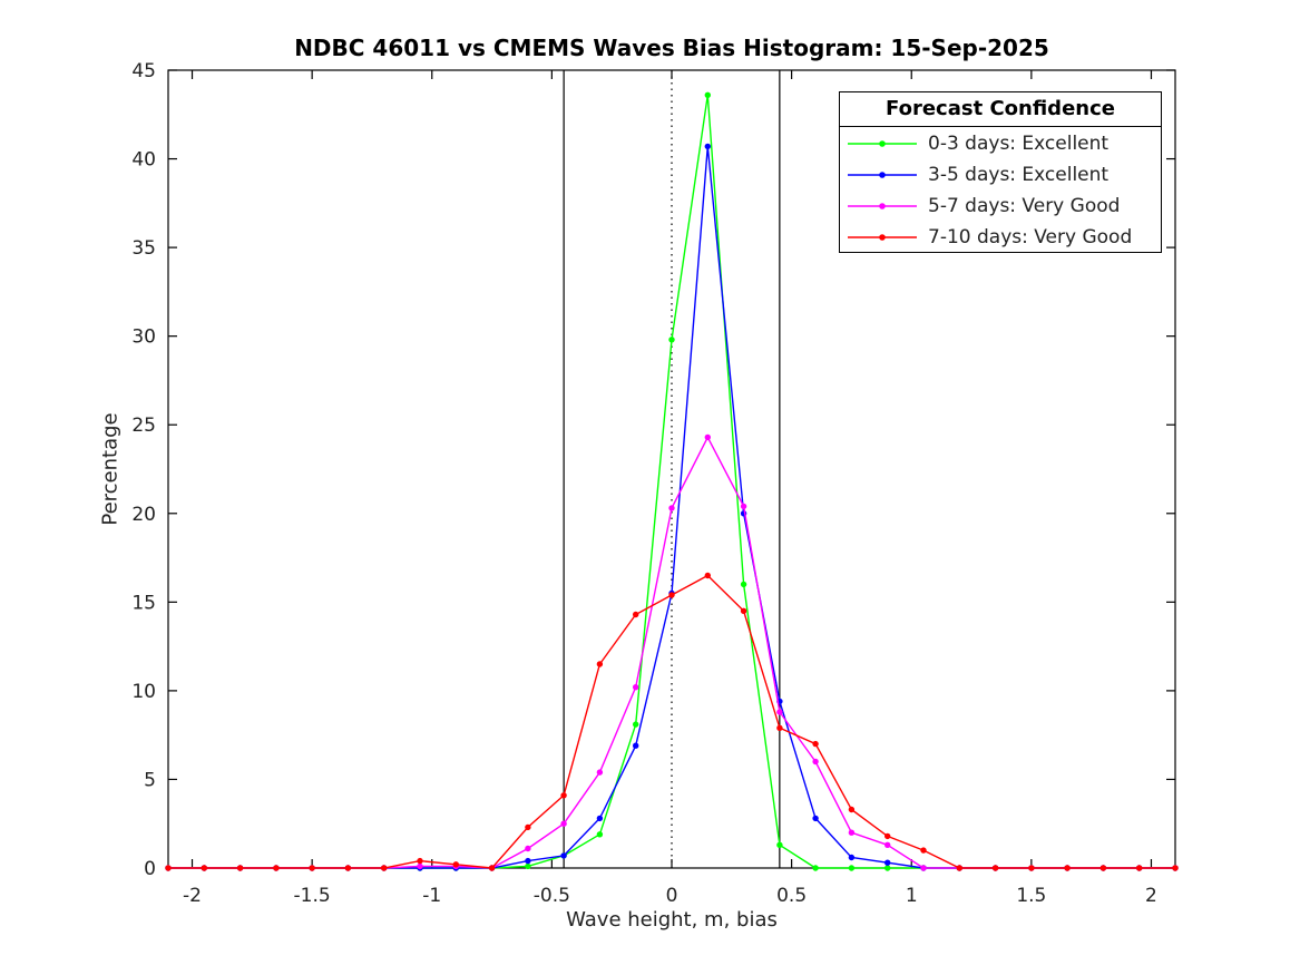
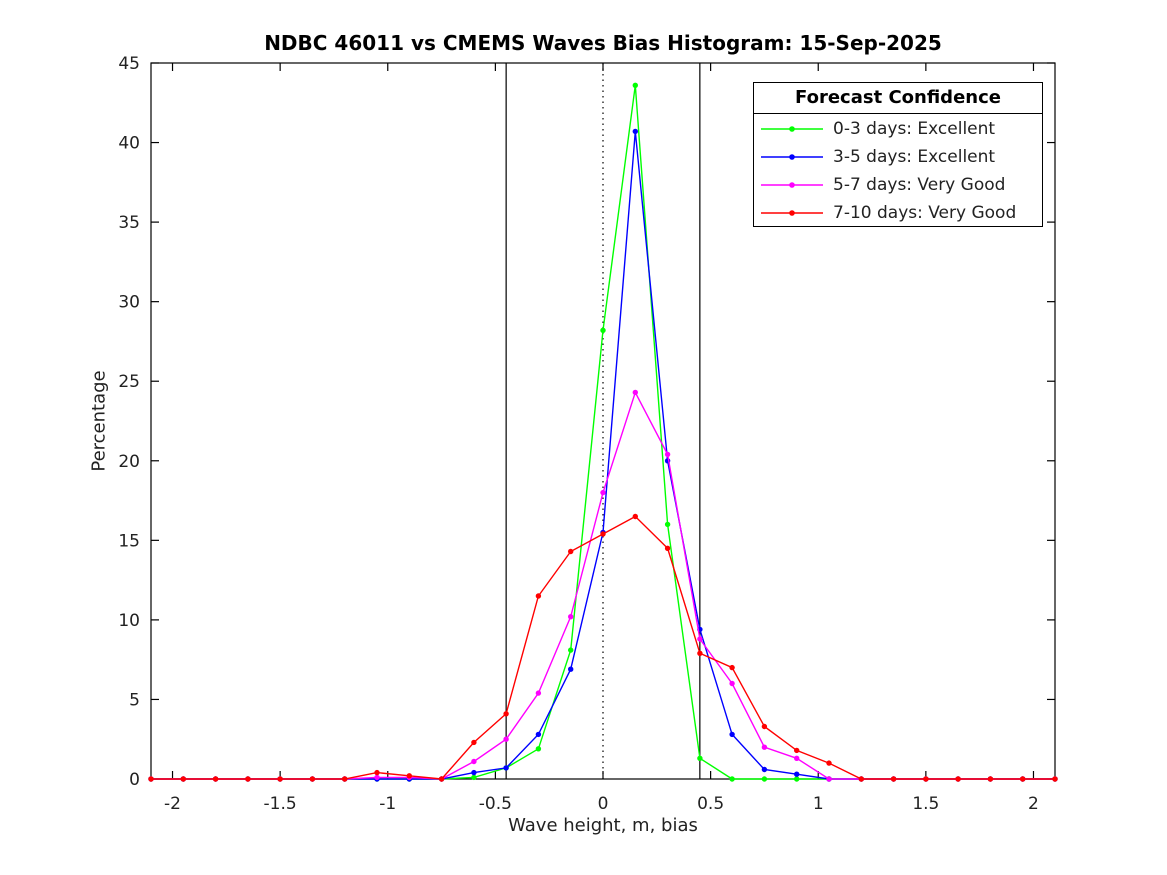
0-3 days: Excellent/0: 29.8 -> 28.2
5-7 days: Very Good/0: 20.3 -> 18.0
